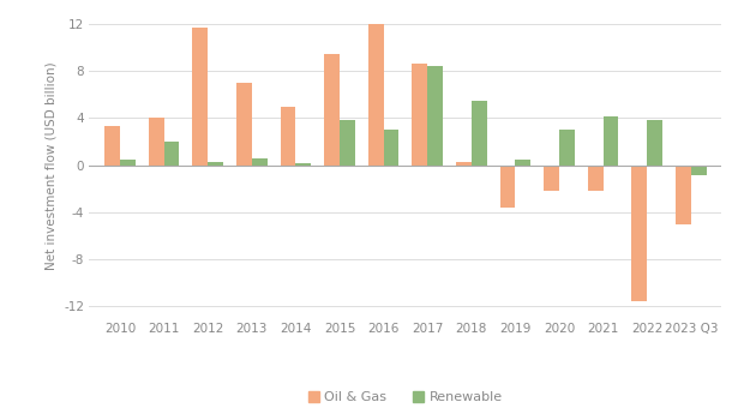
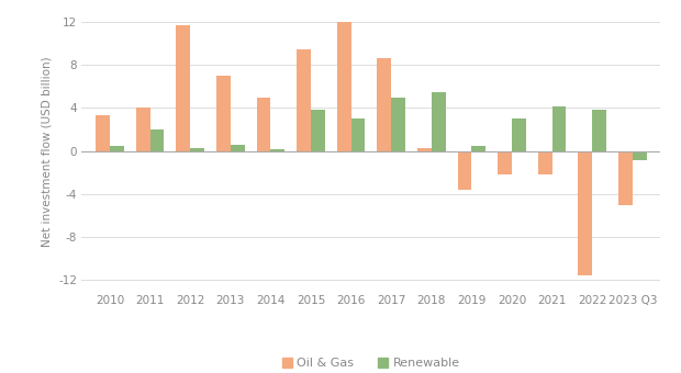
Renewable/2017: 8.4 -> 5.0
